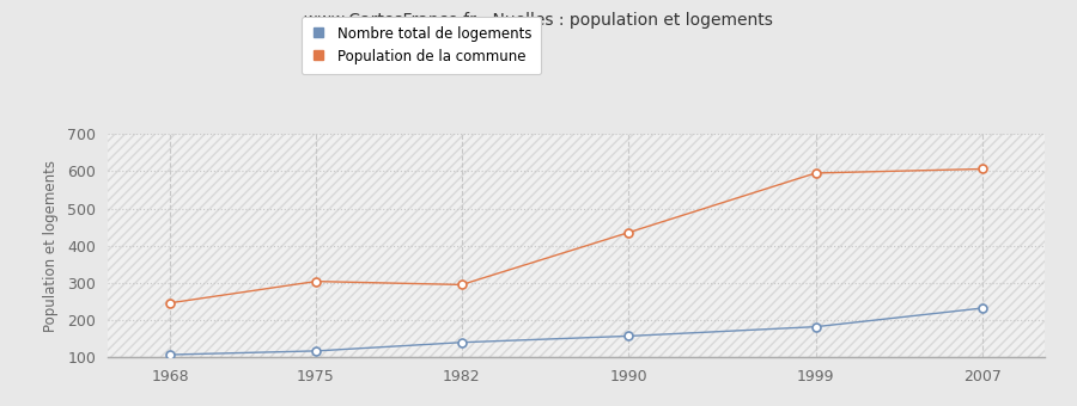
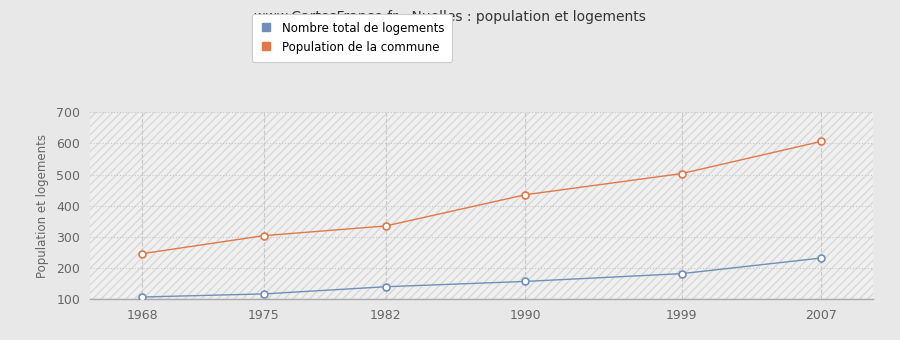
Population de la commune/1982: 295 -> 335
Population de la commune/1999: 595 -> 503
